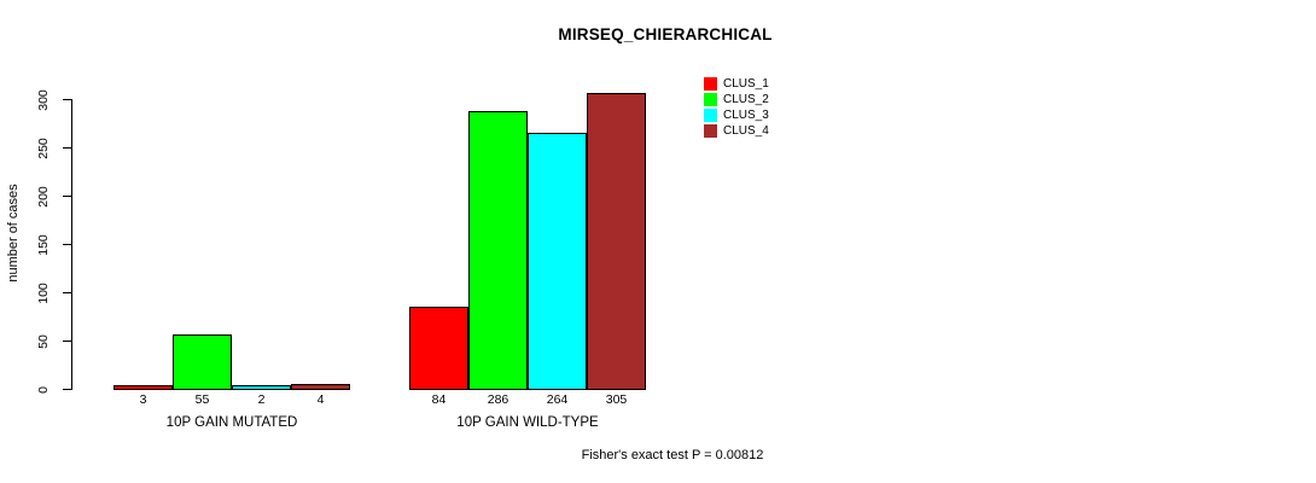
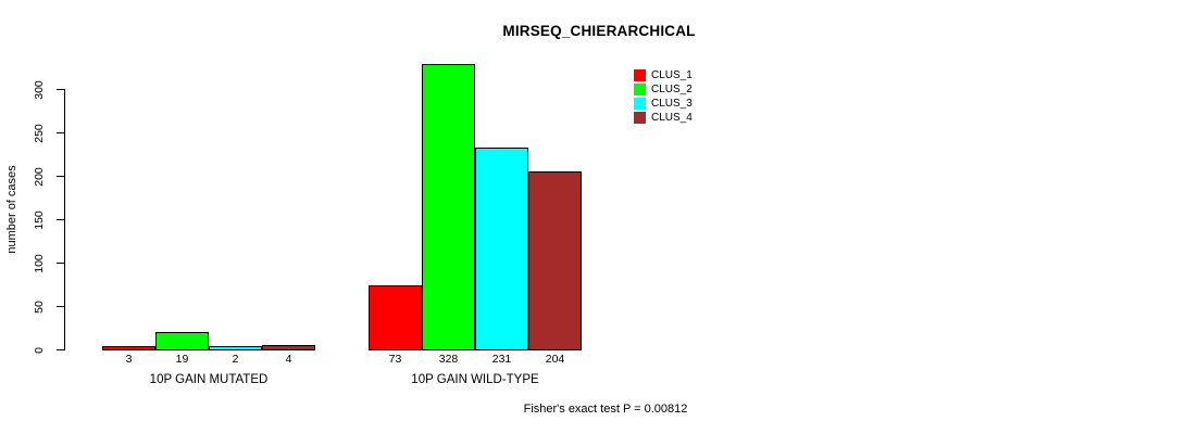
CLUS_2/10P GAIN MUTATED: 55 -> 19
CLUS_1/10P GAIN WILD-TYPE: 84 -> 73
CLUS_2/10P GAIN WILD-TYPE: 286 -> 328
CLUS_3/10P GAIN WILD-TYPE: 264 -> 231
CLUS_4/10P GAIN WILD-TYPE: 305 -> 204
